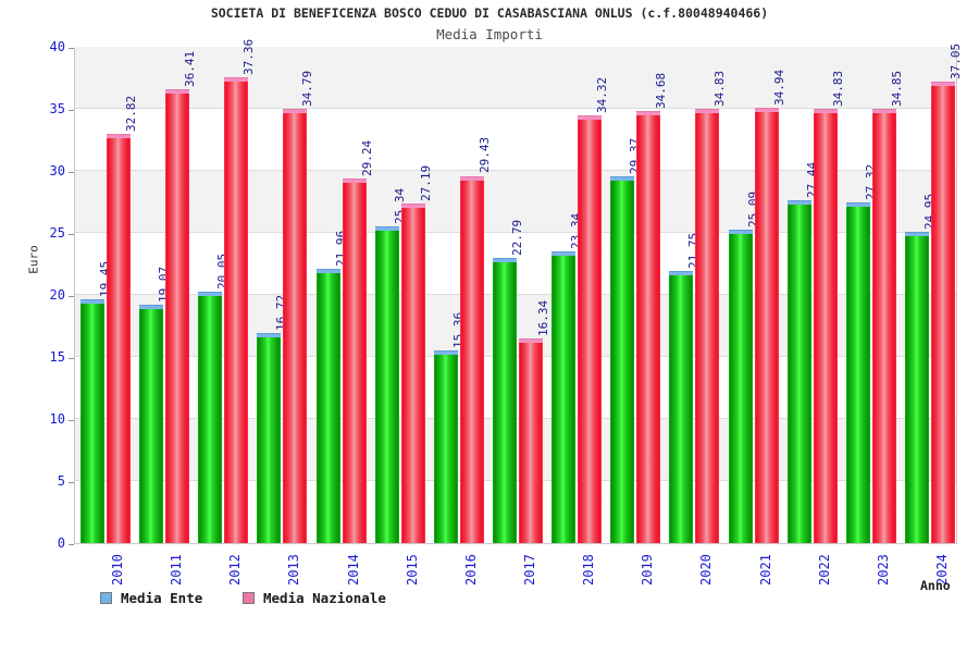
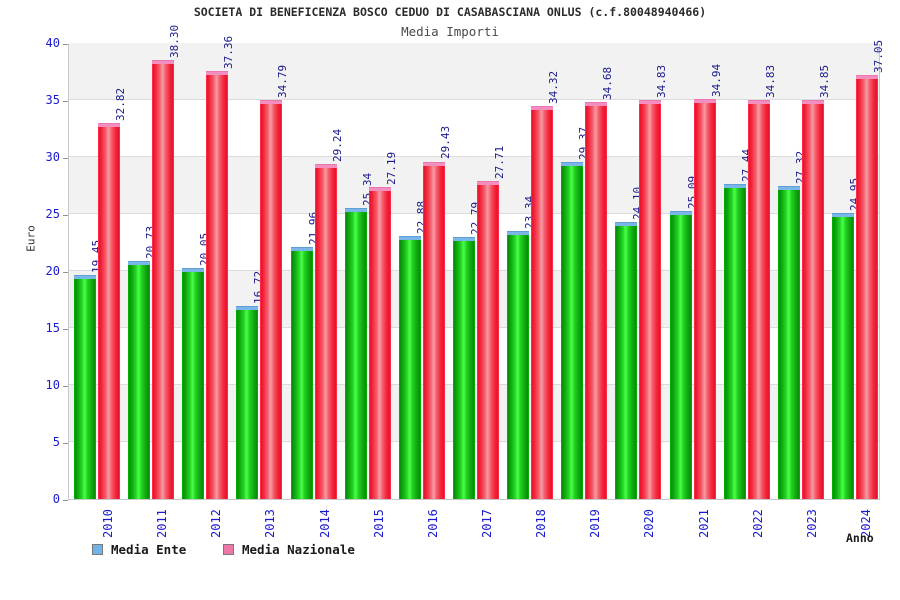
Media Ente/2011: 19.07 -> 20.73
Media Nazionale/2011: 36.41 -> 38.30
Media Ente/2016: 15.36 -> 22.88
Media Nazionale/2017: 16.34 -> 27.71
Media Ente/2020: 21.75 -> 24.10
